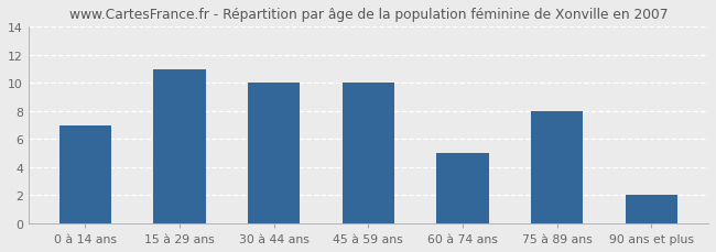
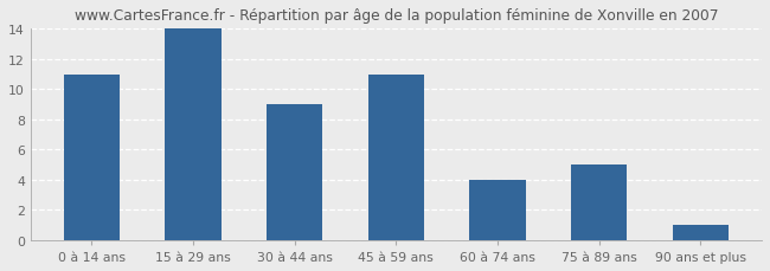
0 à 14 ans: 7 -> 11
15 à 29 ans: 11 -> 14
30 à 44 ans: 10 -> 9
45 à 59 ans: 10 -> 11
60 à 74 ans: 5 -> 4
75 à 89 ans: 8 -> 5
90 ans et plus: 2 -> 1
